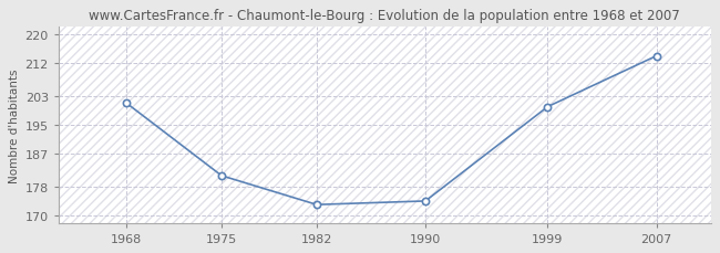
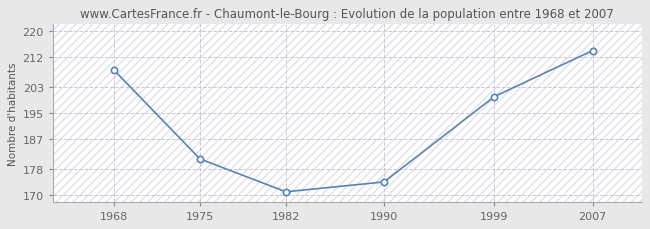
1968: 201 -> 208
1982: 173 -> 171
